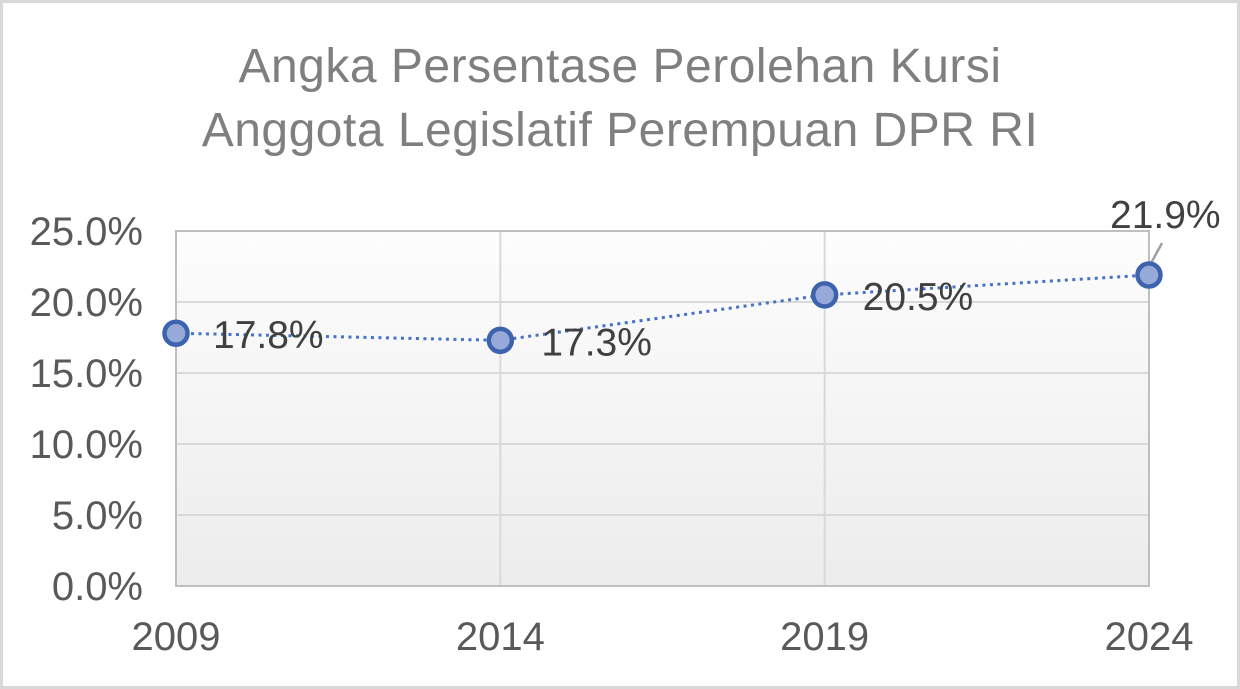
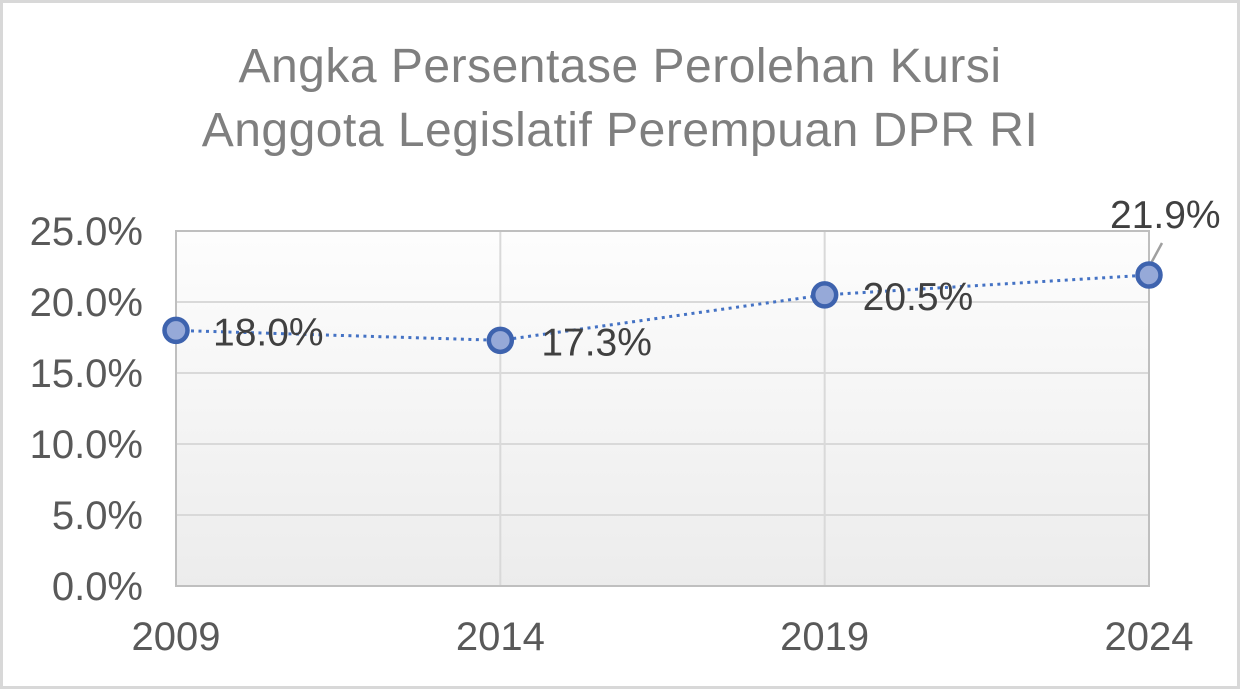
2009: 17.8% -> 18.0%
